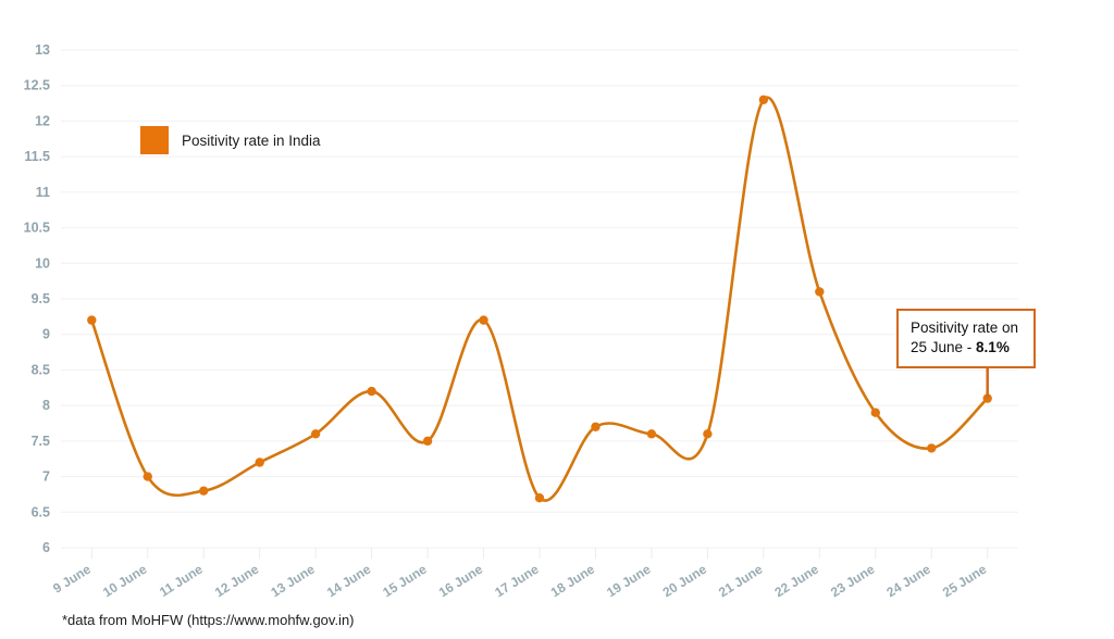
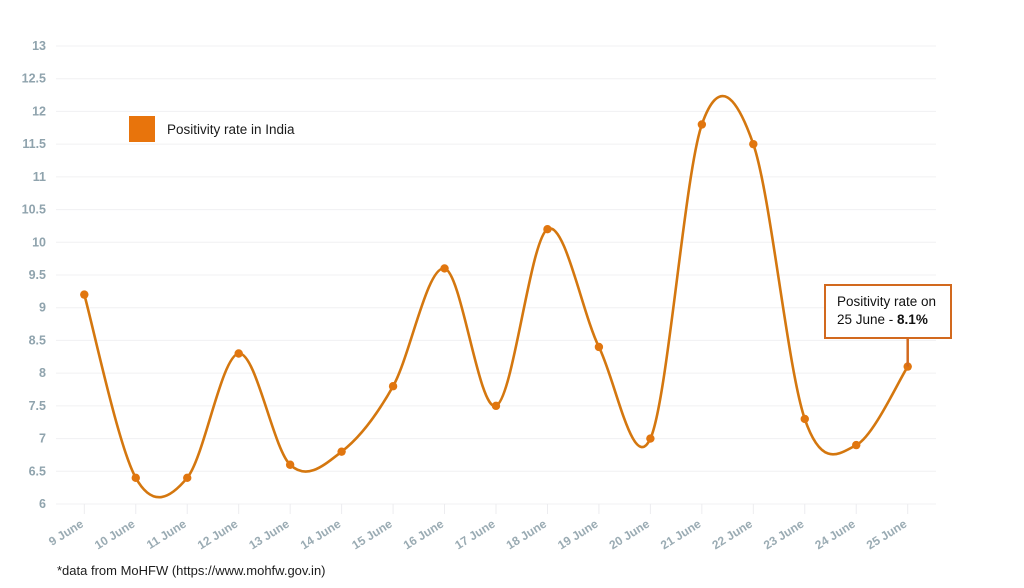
10 June: 7.0 -> 6.4
11 June: 6.8 -> 6.4
12 June: 7.2 -> 8.3
13 June: 7.6 -> 6.6
14 June: 8.2 -> 6.8
15 June: 7.5 -> 7.8
16 June: 9.2 -> 9.6
17 June: 6.7 -> 7.5
18 June: 7.7 -> 10.2
19 June: 7.6 -> 8.4
20 June: 7.6 -> 7.0
21 June: 12.3 -> 11.8
22 June: 9.6 -> 11.5
23 June: 7.9 -> 7.3
24 June: 7.4 -> 6.9
